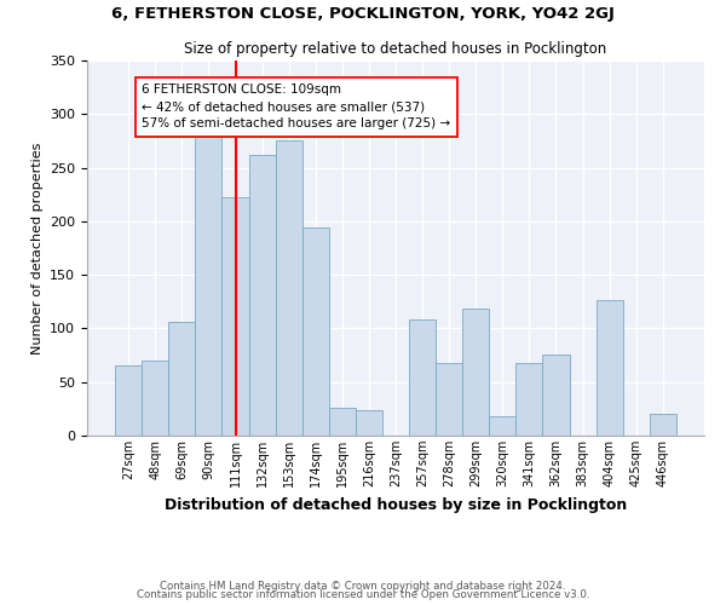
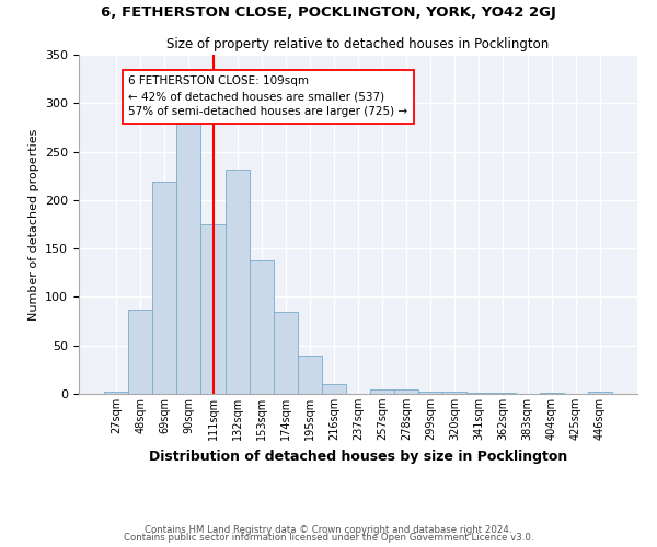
27sqm: 66 -> 2
48sqm: 70 -> 87
69sqm: 106 -> 219
111sqm: 222 -> 175
132sqm: 262 -> 231
153sqm: 276 -> 138
174sqm: 194 -> 85
195sqm: 26 -> 40
216sqm: 24 -> 10
257sqm: 108 -> 5
278sqm: 68 -> 4
299sqm: 118 -> 2
320sqm: 18 -> 2
341sqm: 68 -> 1
362sqm: 76 -> 1
404sqm: 126 -> 1
446sqm: 20 -> 2
